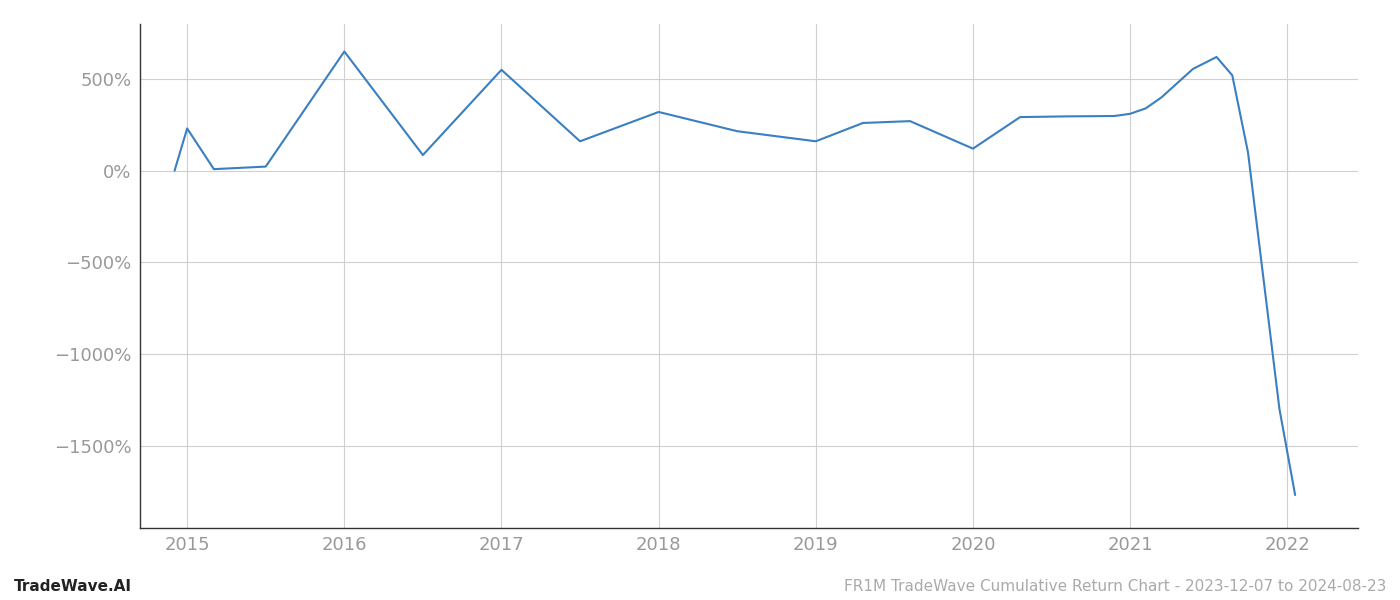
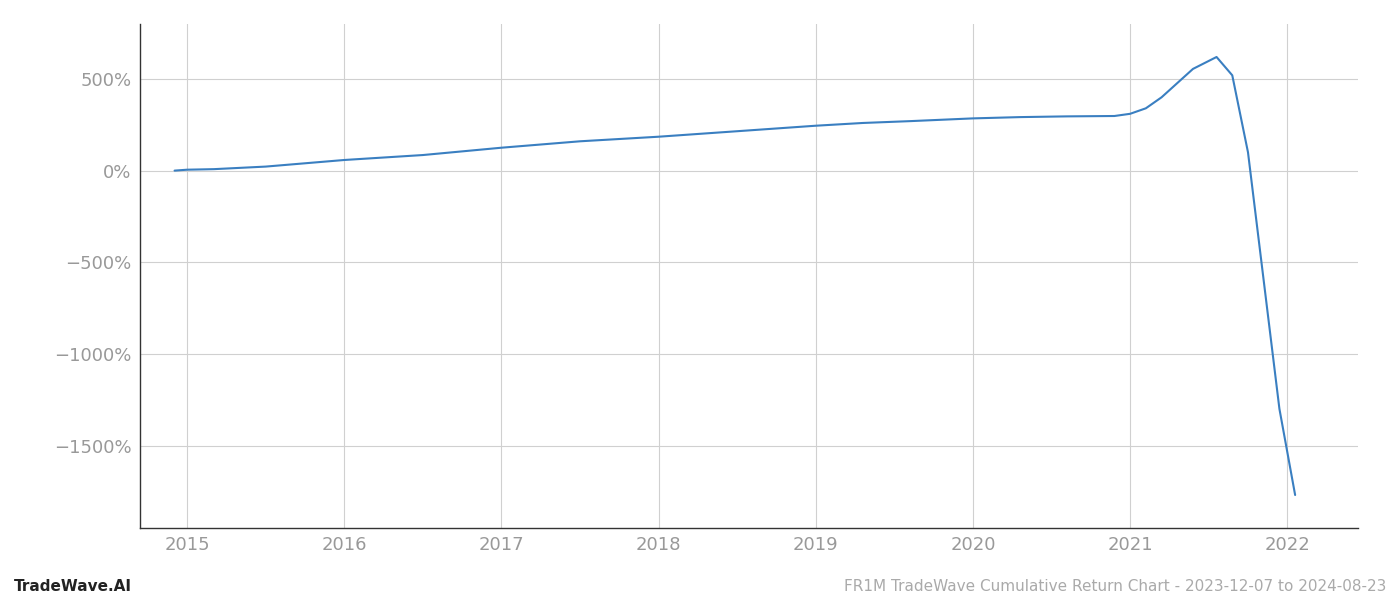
2015: 230% -> 0%
2016: 650% -> 60%
2017: 550% -> 120%
2018: 320% -> 180%
2019: 160% -> 240%
2020: 120% -> 280%
